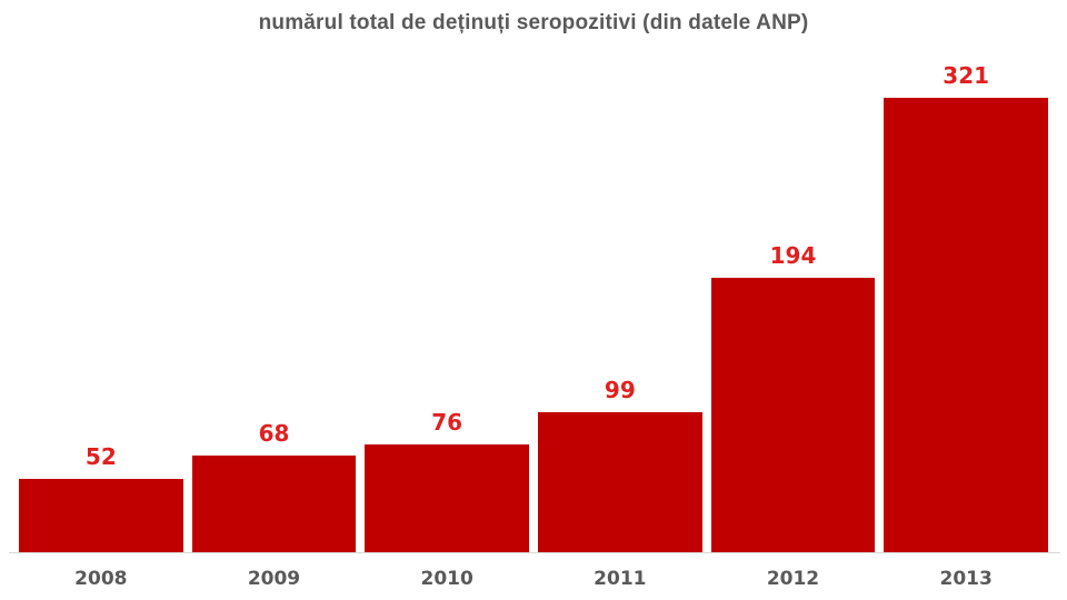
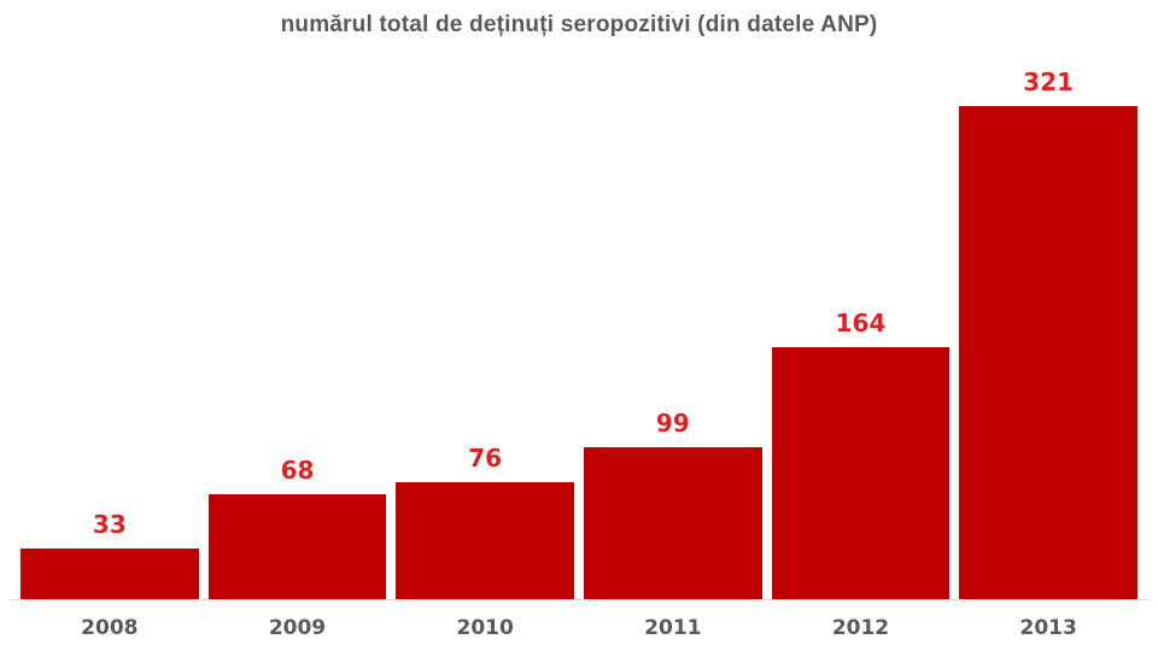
2008: 52 -> 33
2012: 194 -> 164
